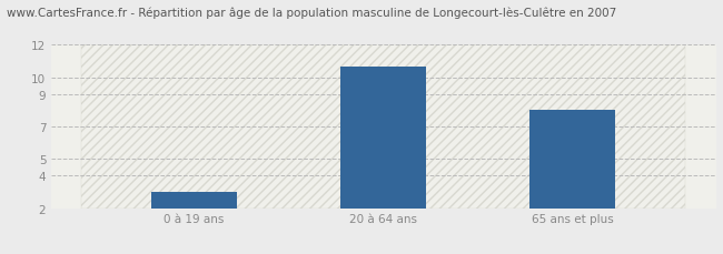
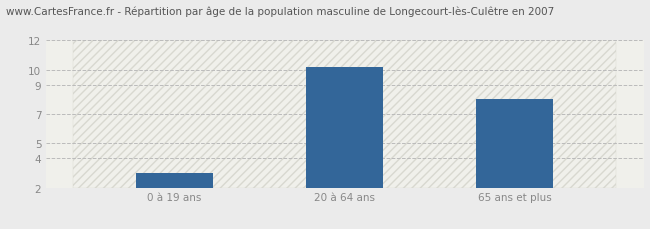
20 à 64 ans: 10.7 -> 10.2
